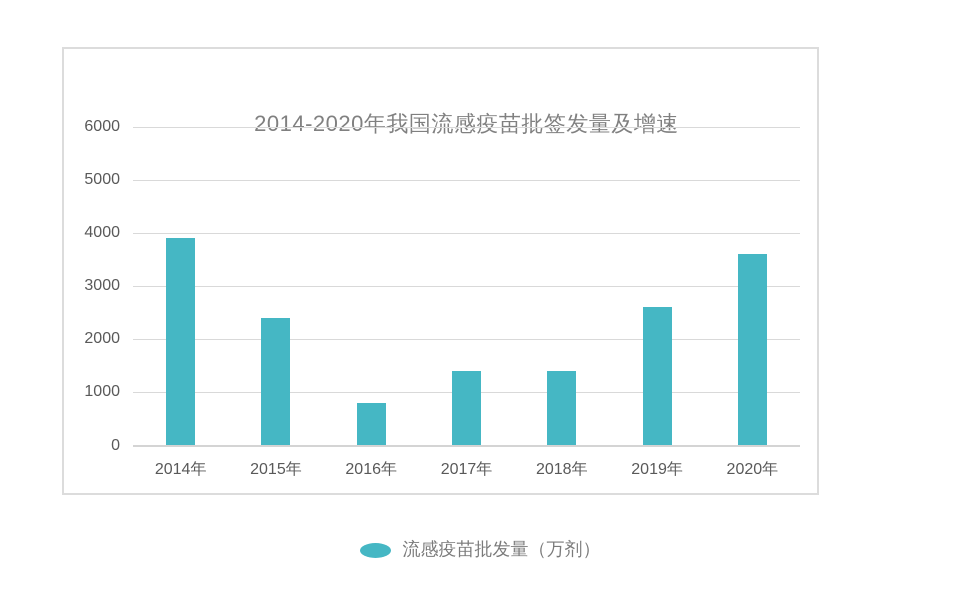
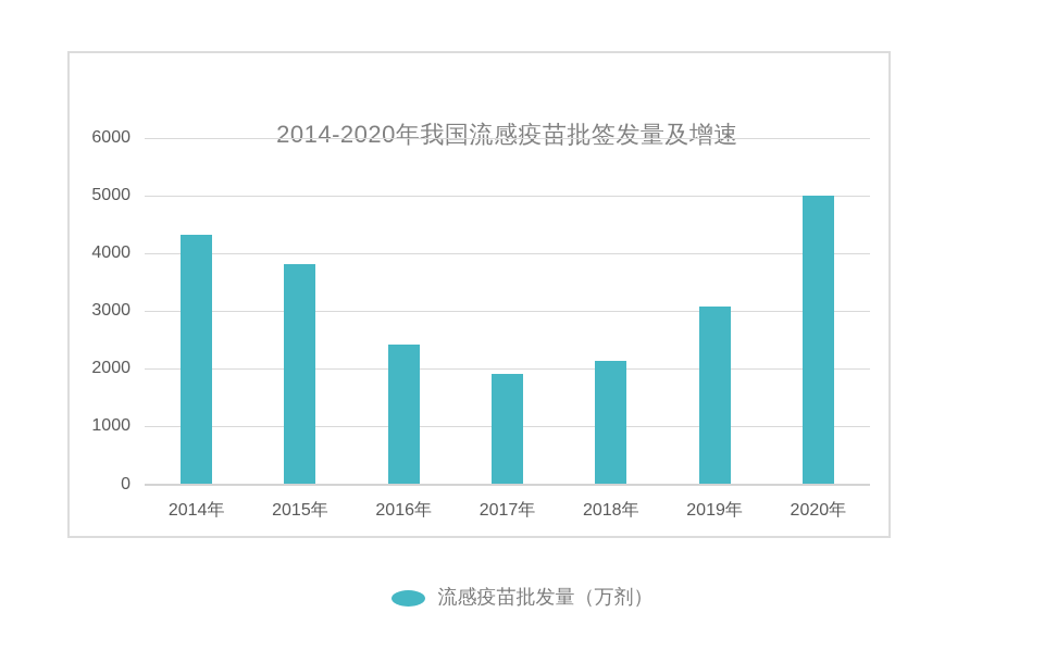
2014年: 3900 -> 4300
2015年: 2400 -> 3800
2016年: 800 -> 2400
2017年: 1400 -> 1900
2018年: 1400 -> 2100
2019年: 2600 -> 3100
2020年: 3600 -> 5000
